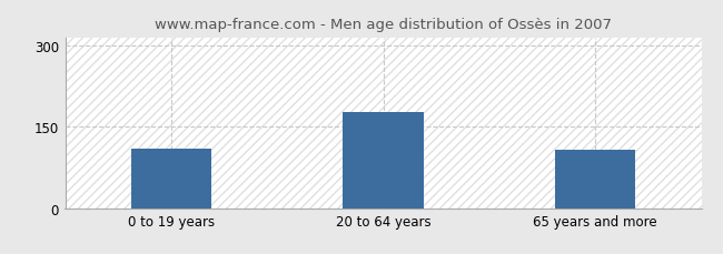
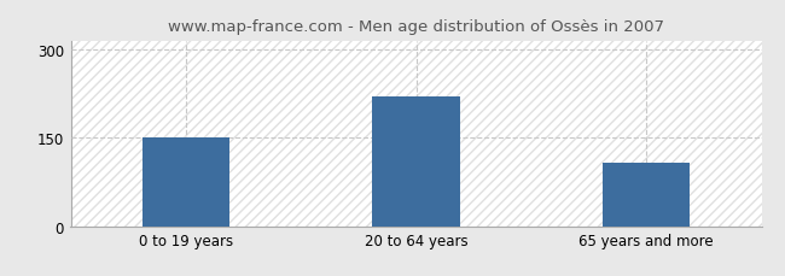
0 to 19 years: 110 -> 150
20 to 64 years: 178 -> 220
